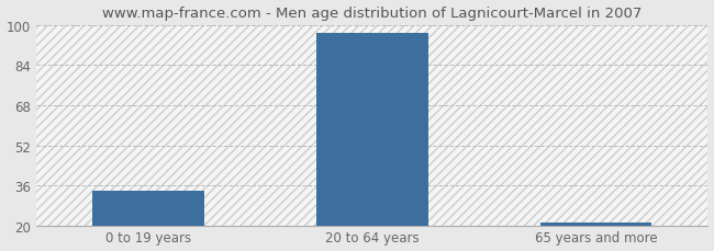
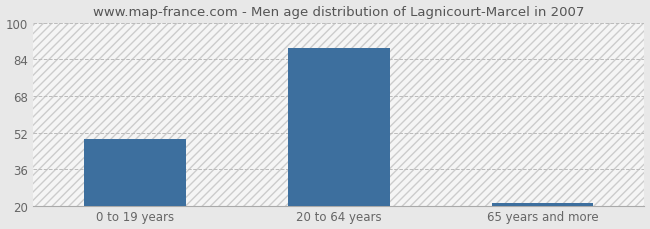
0 to 19 years: 34 -> 49
20 to 64 years: 97 -> 89
